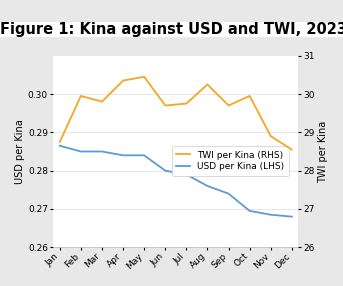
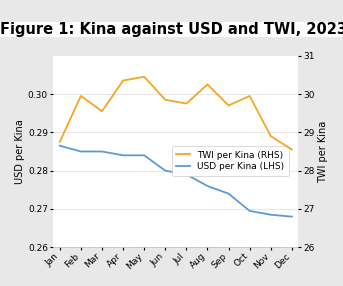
TWI per Kina (RHS)/Mar: 29.80 -> 29.55
TWI per Kina (RHS)/Jun: 29.70 -> 29.85
